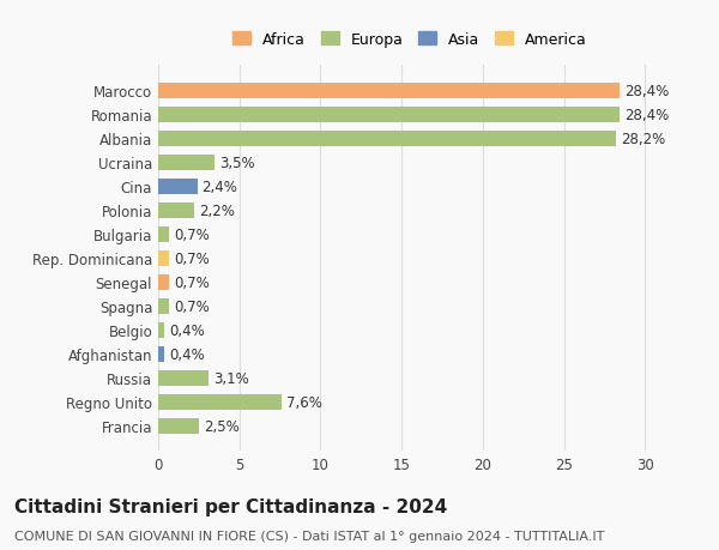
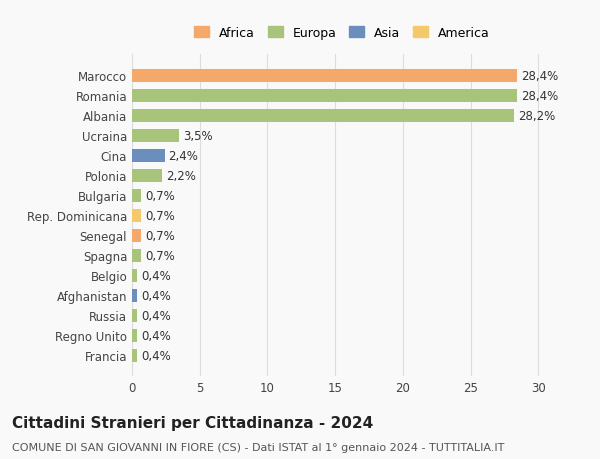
Russia: 3,1% -> 0,4%
Regno Unito: 7,6% -> 0,4%
Francia: 2,5% -> 0,4%
